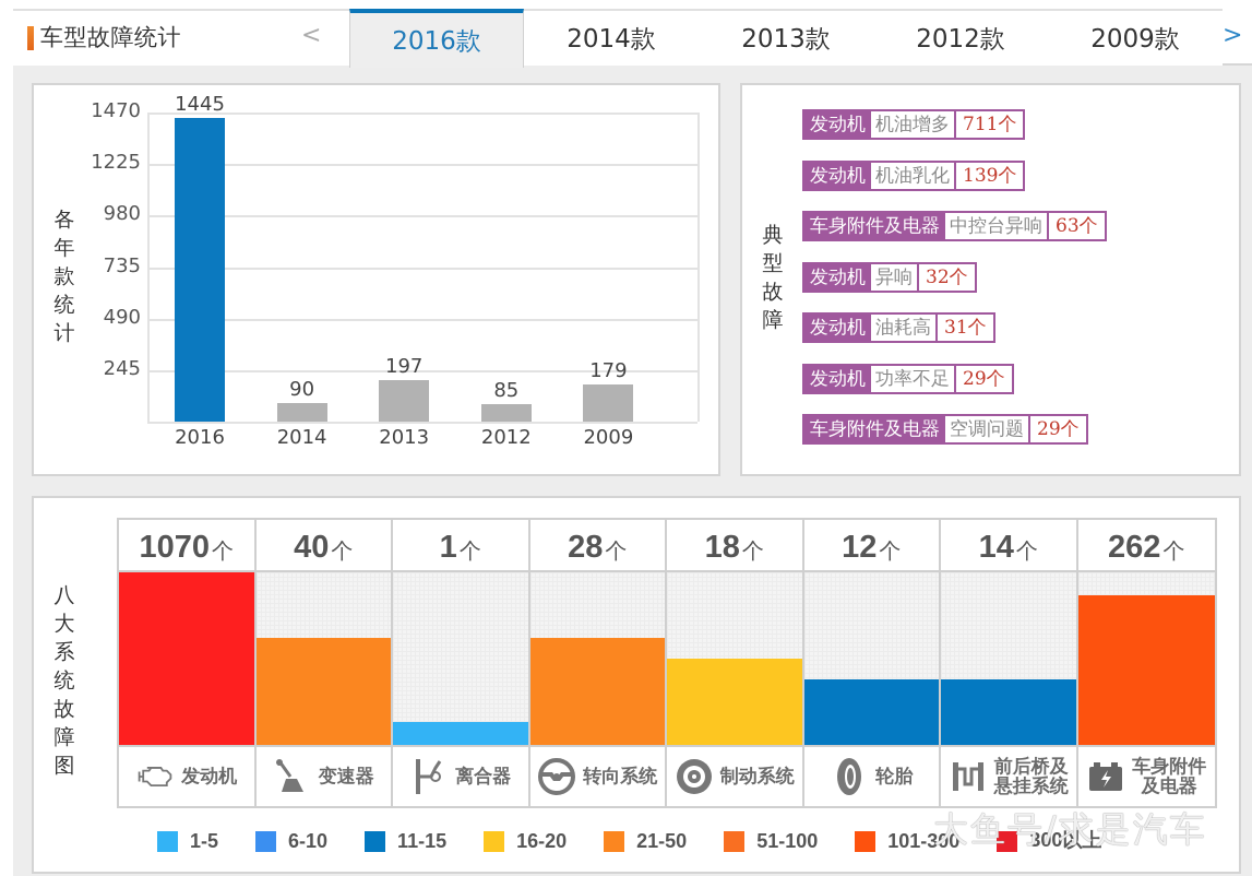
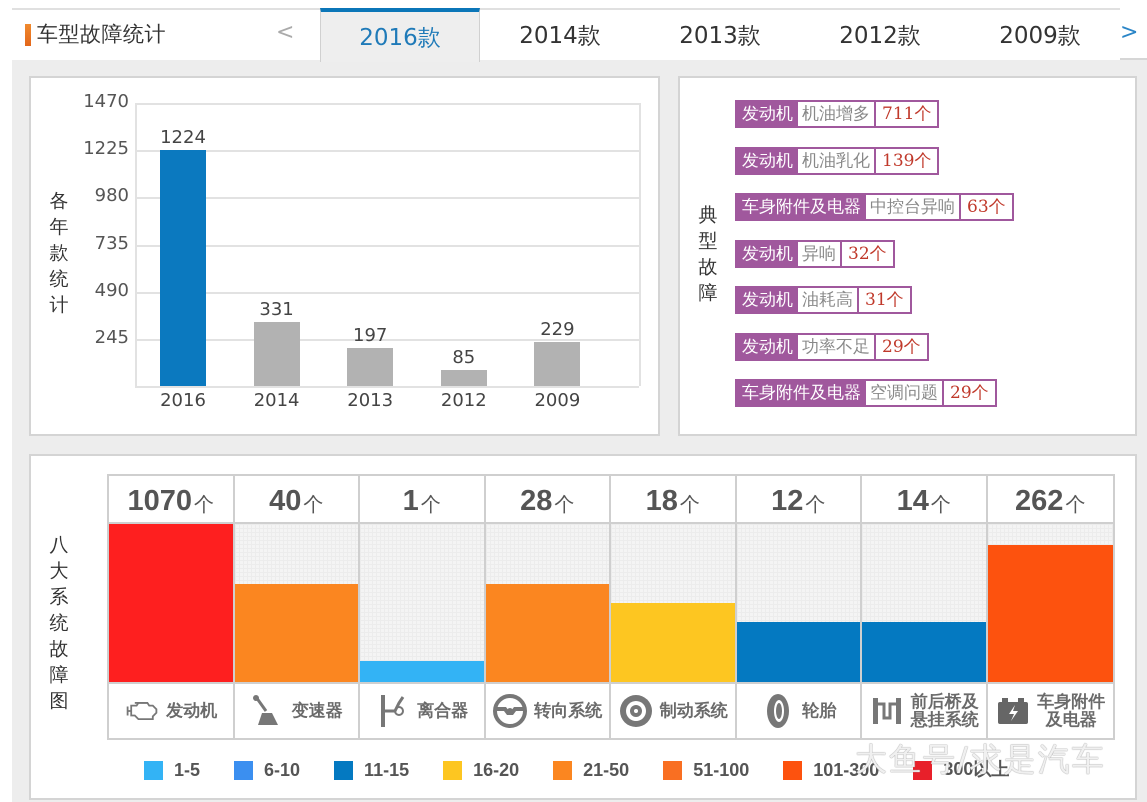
2016: 1445 -> 1224
2014: 90 -> 331
2009: 179 -> 229
